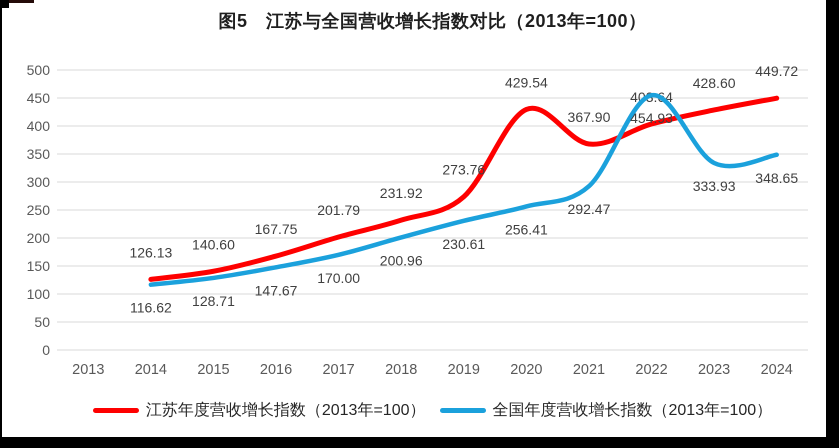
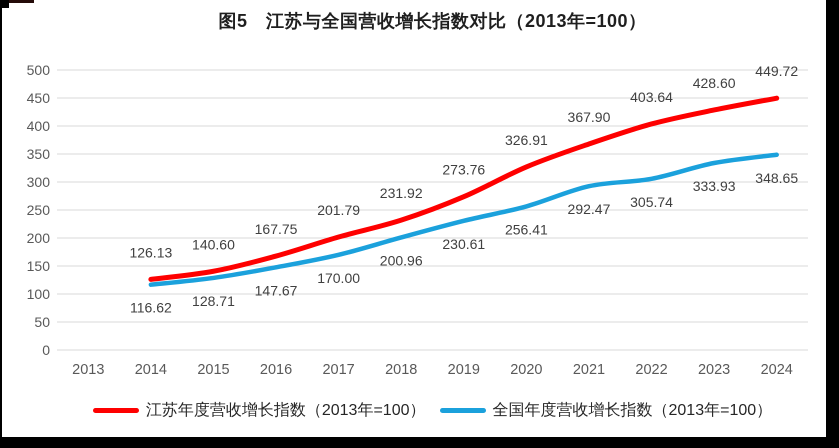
江苏年度营收增长指数（2013年=100）/2020: 429.54 -> 326.91
全国年度营收增长指数（2013年=100）/2022: 454.93 -> 305.74
